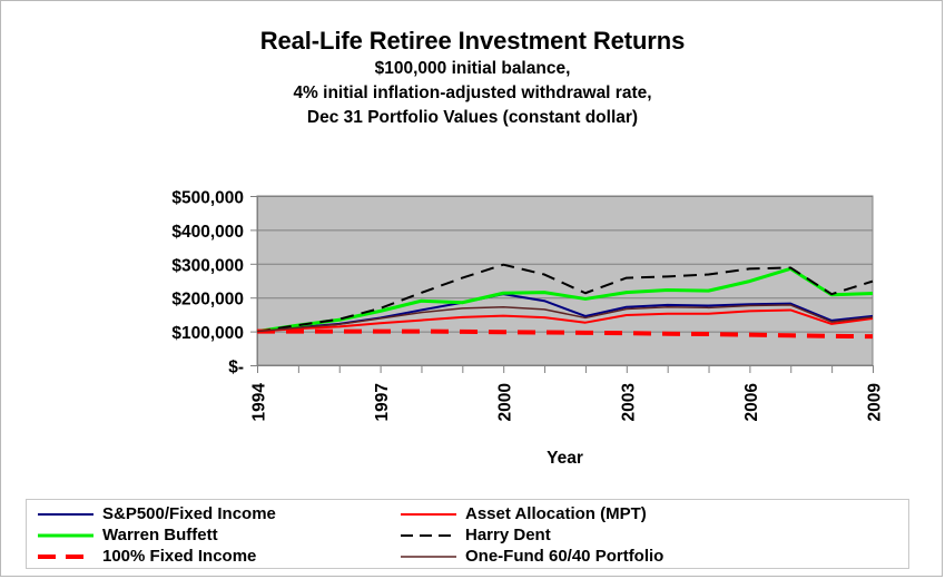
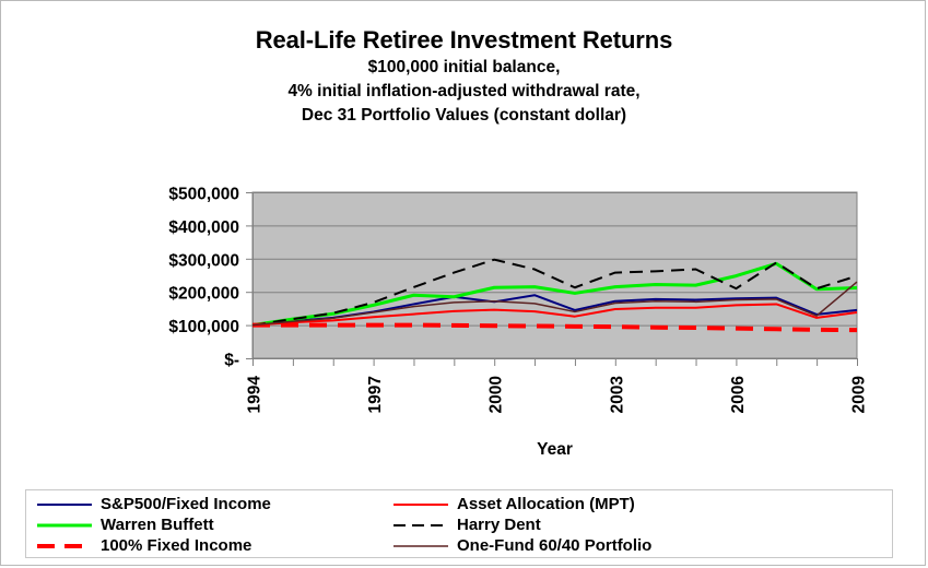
S&P500/Fixed Income/2000: $210000 -> $170000
Harry Dent/2006: $280000 -> $210000
One-Fund 60/40 Portfolio/2009: $140000 -> $230000
